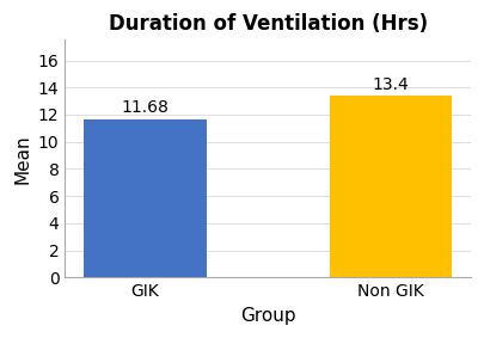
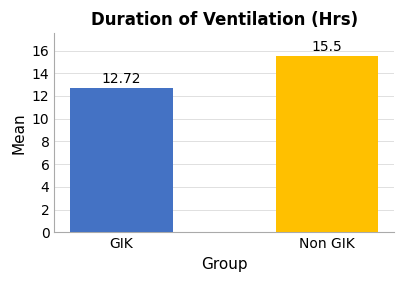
GIK: 11.68 -> 12.72
Non GIK: 13.4 -> 15.5
